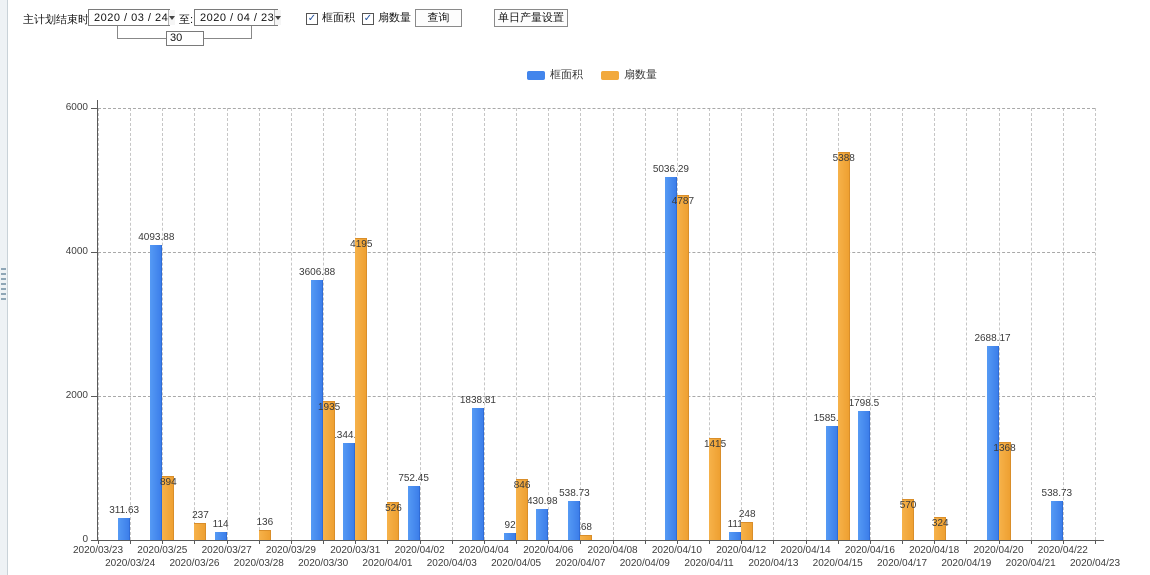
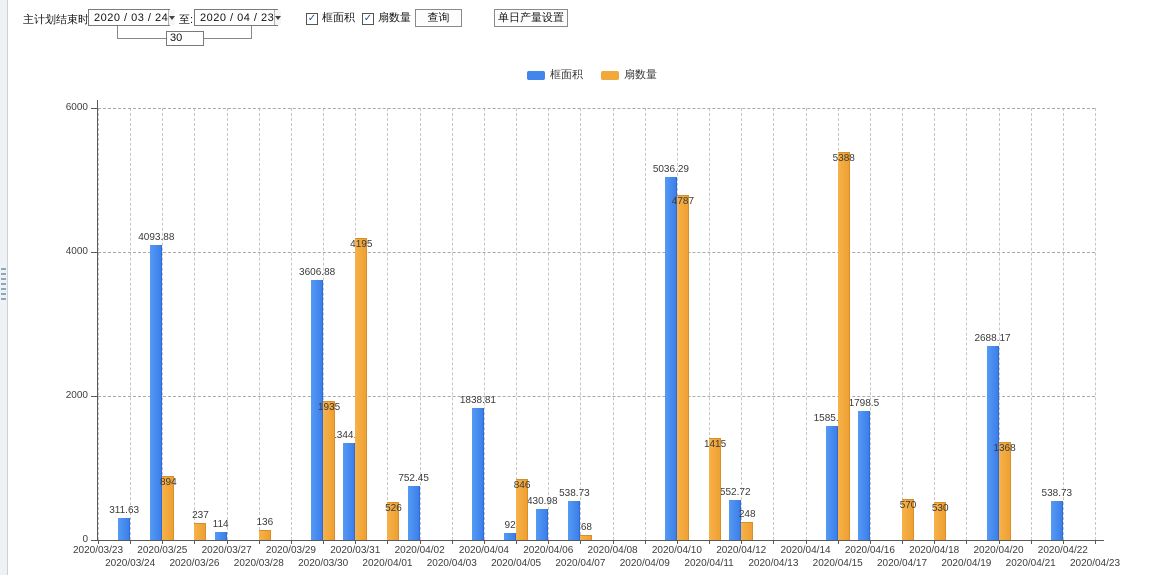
框面积/2020/04/12: 111 -> 552.72
扇数量/2020/04/18: 324 -> 530
